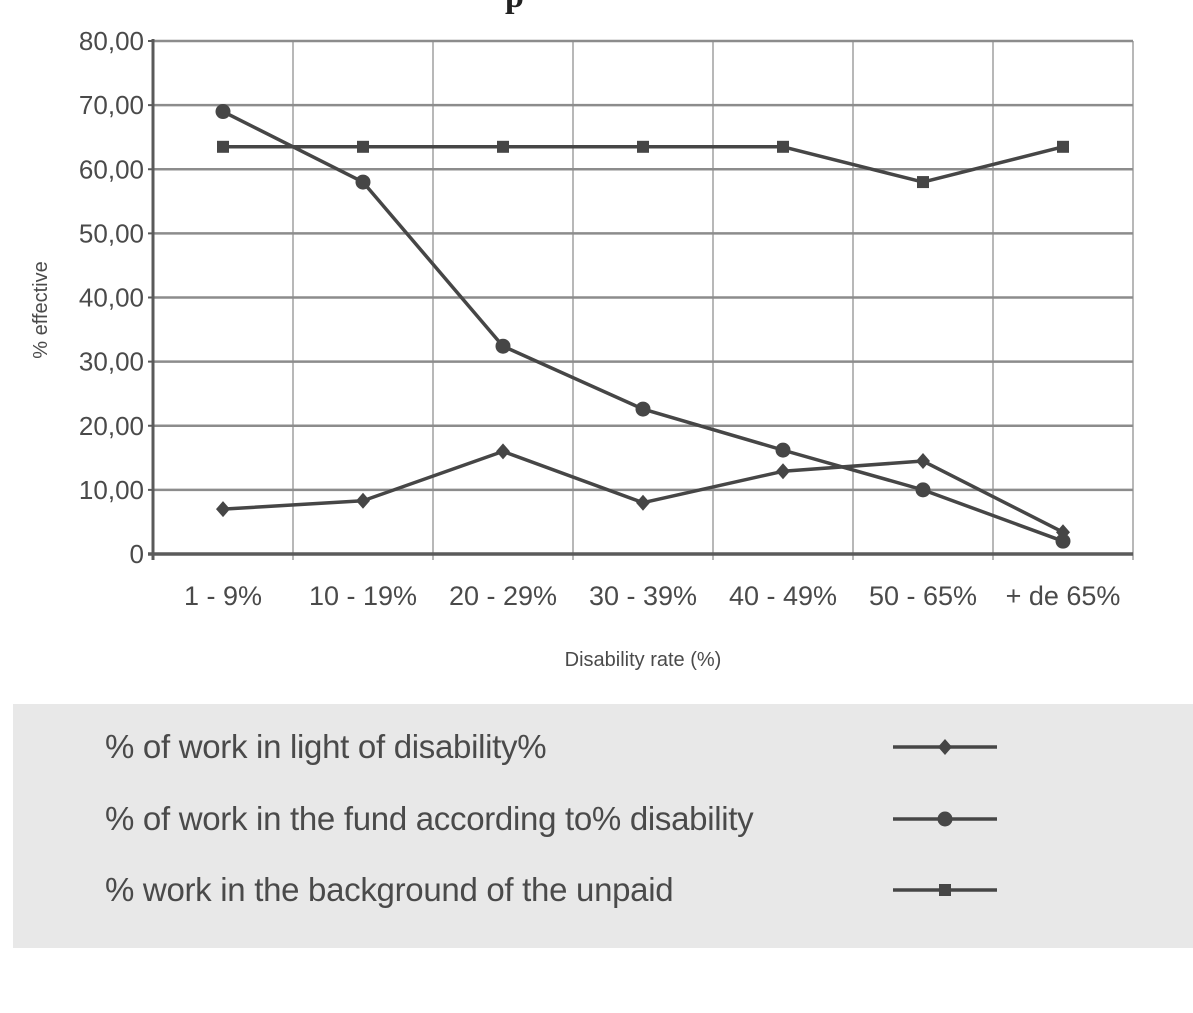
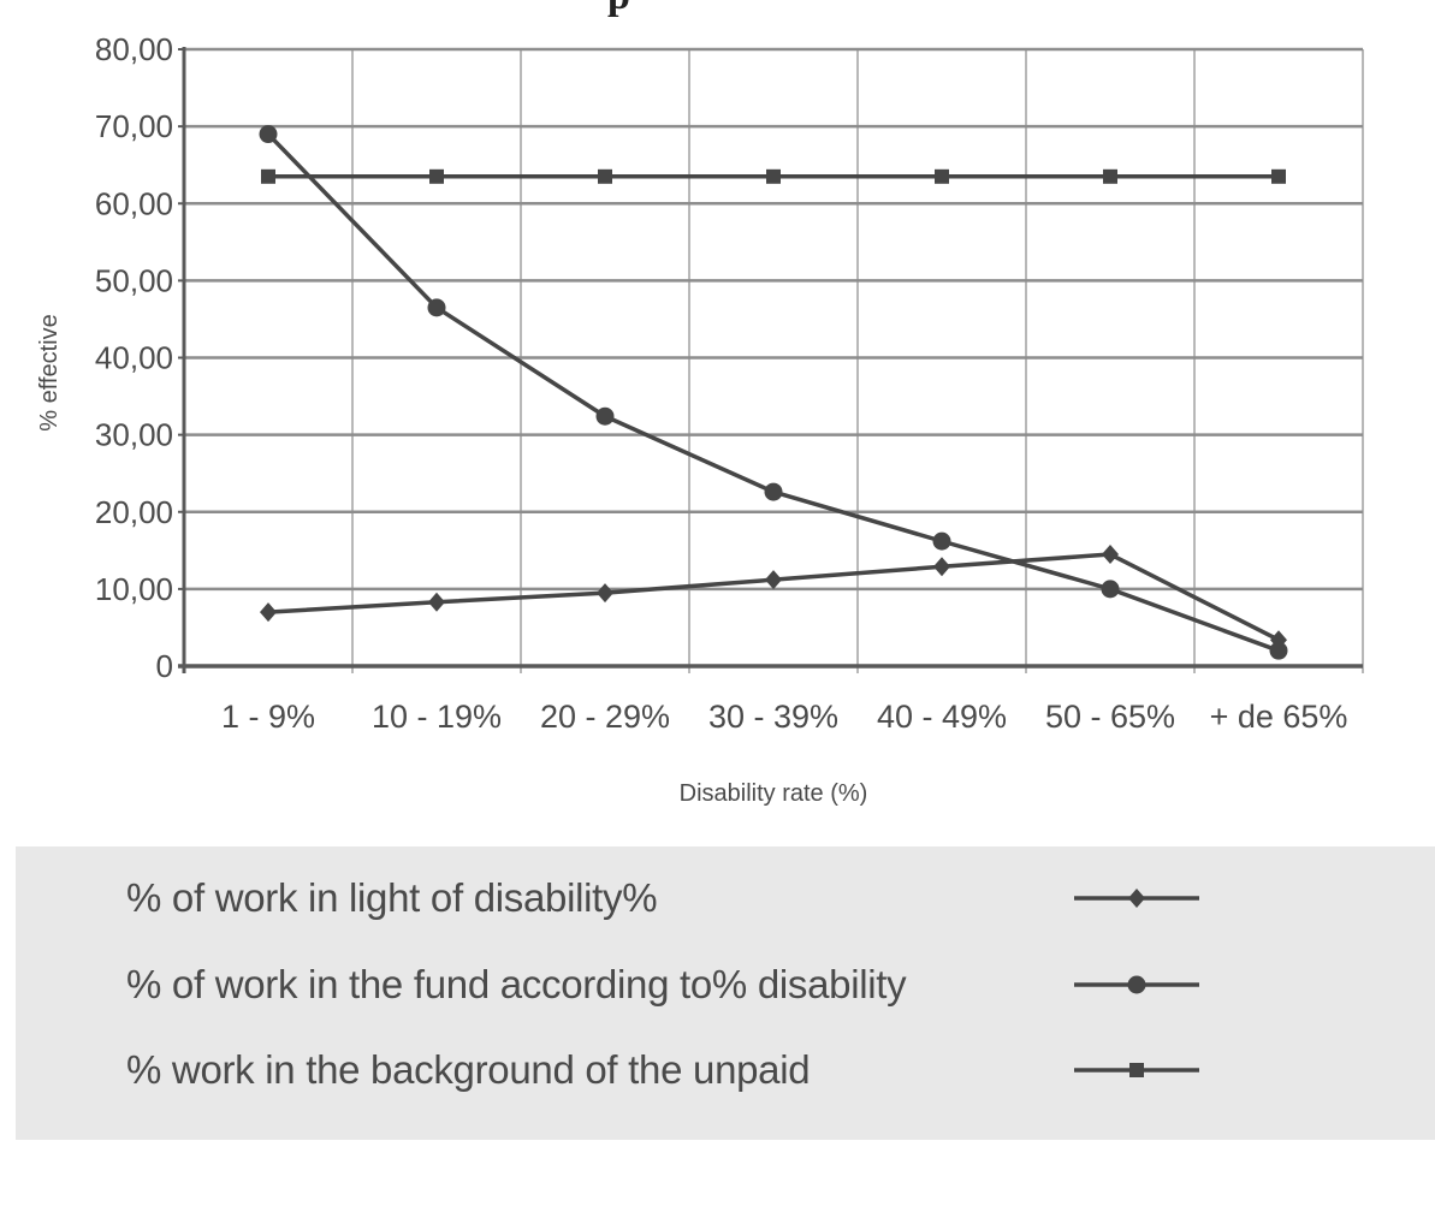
% of work in the fund according to% disability/10 - 19%: 58 -> 46
% of work in light of disability%/20 - 29%: 16 -> 10
% of work in light of disability%/30 - 39%: 8 -> 11
% work in the background of the unpaid/50 - 65%: 58 -> 64
